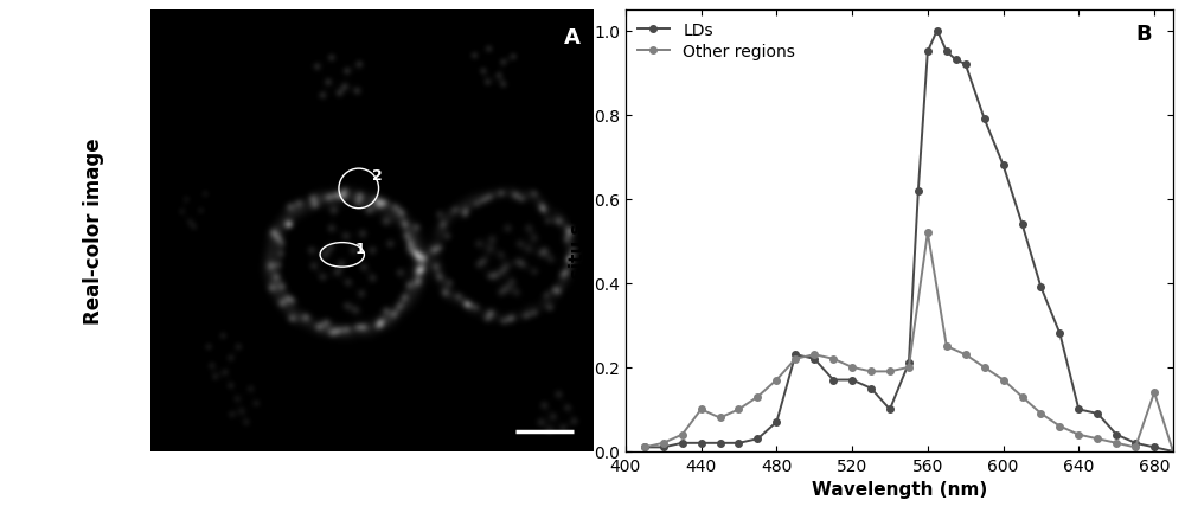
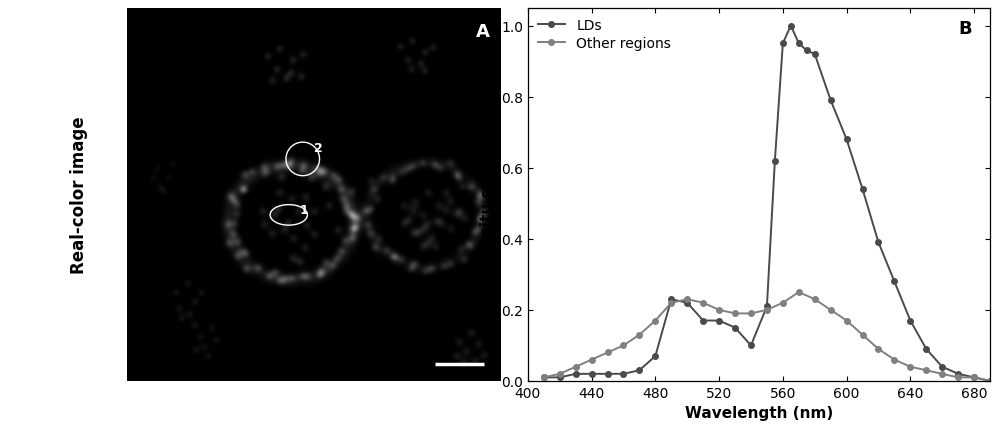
Other regions/440: 0.10 -> 0.06
Other regions/560: 0.52 -> 0.22
LDs/640: 0.10 -> 0.17
Other regions/680: 0.14 -> 0.01
